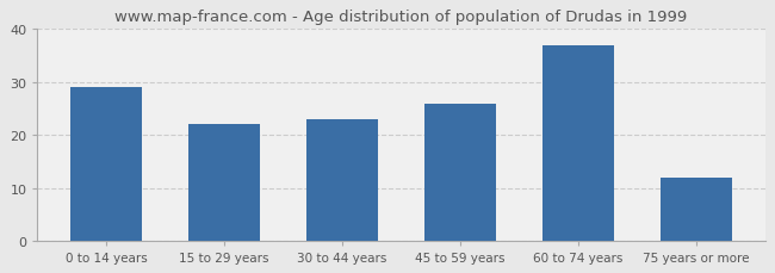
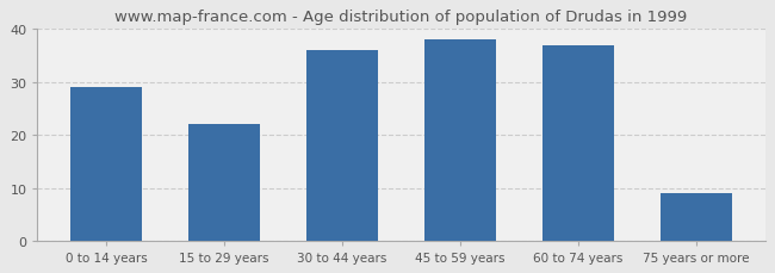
30 to 44 years: 23 -> 36
45 to 59 years: 26 -> 38
75 years or more: 12 -> 9
